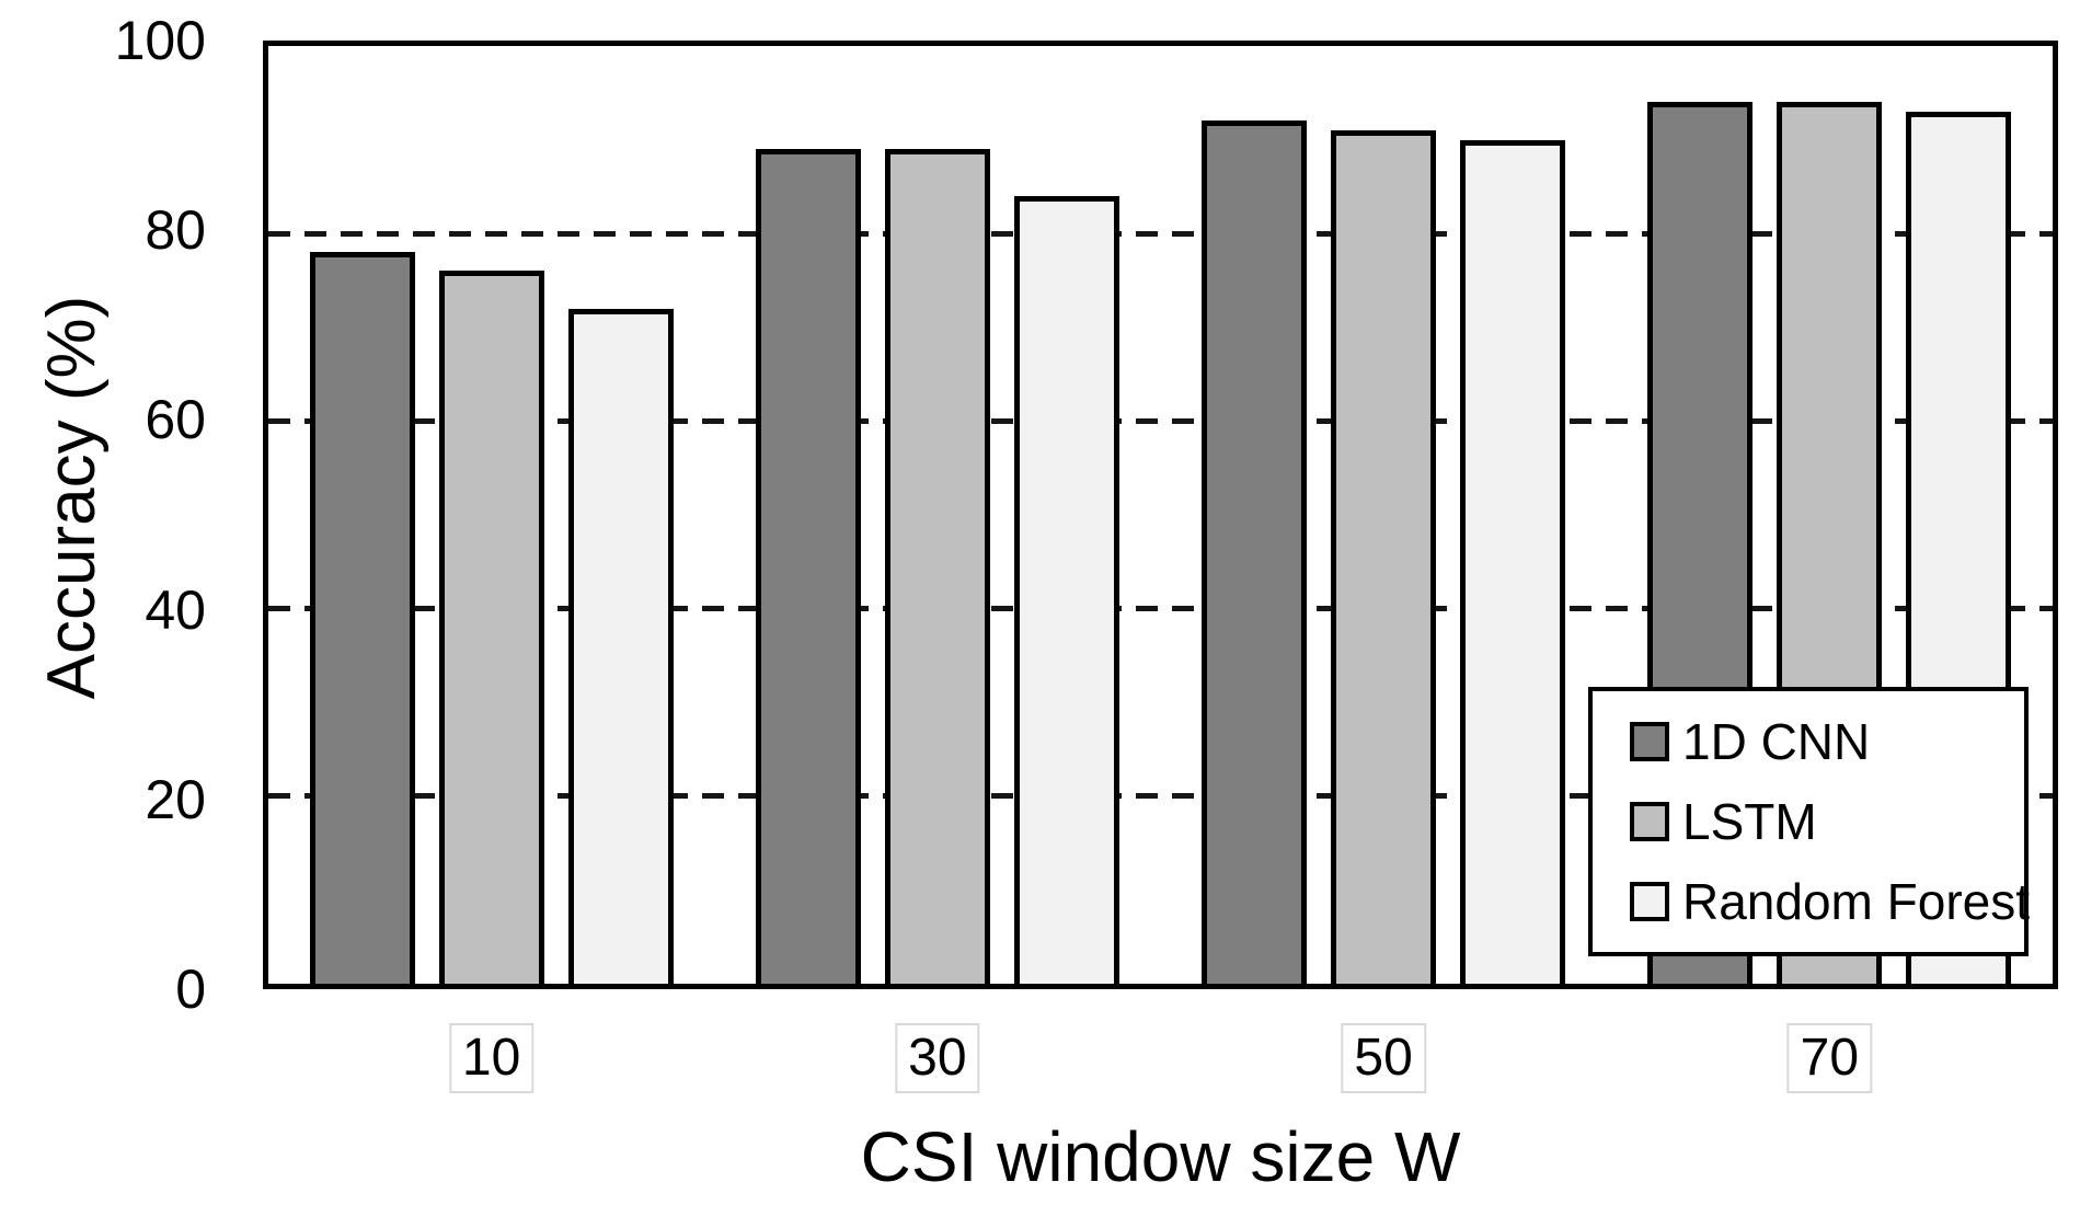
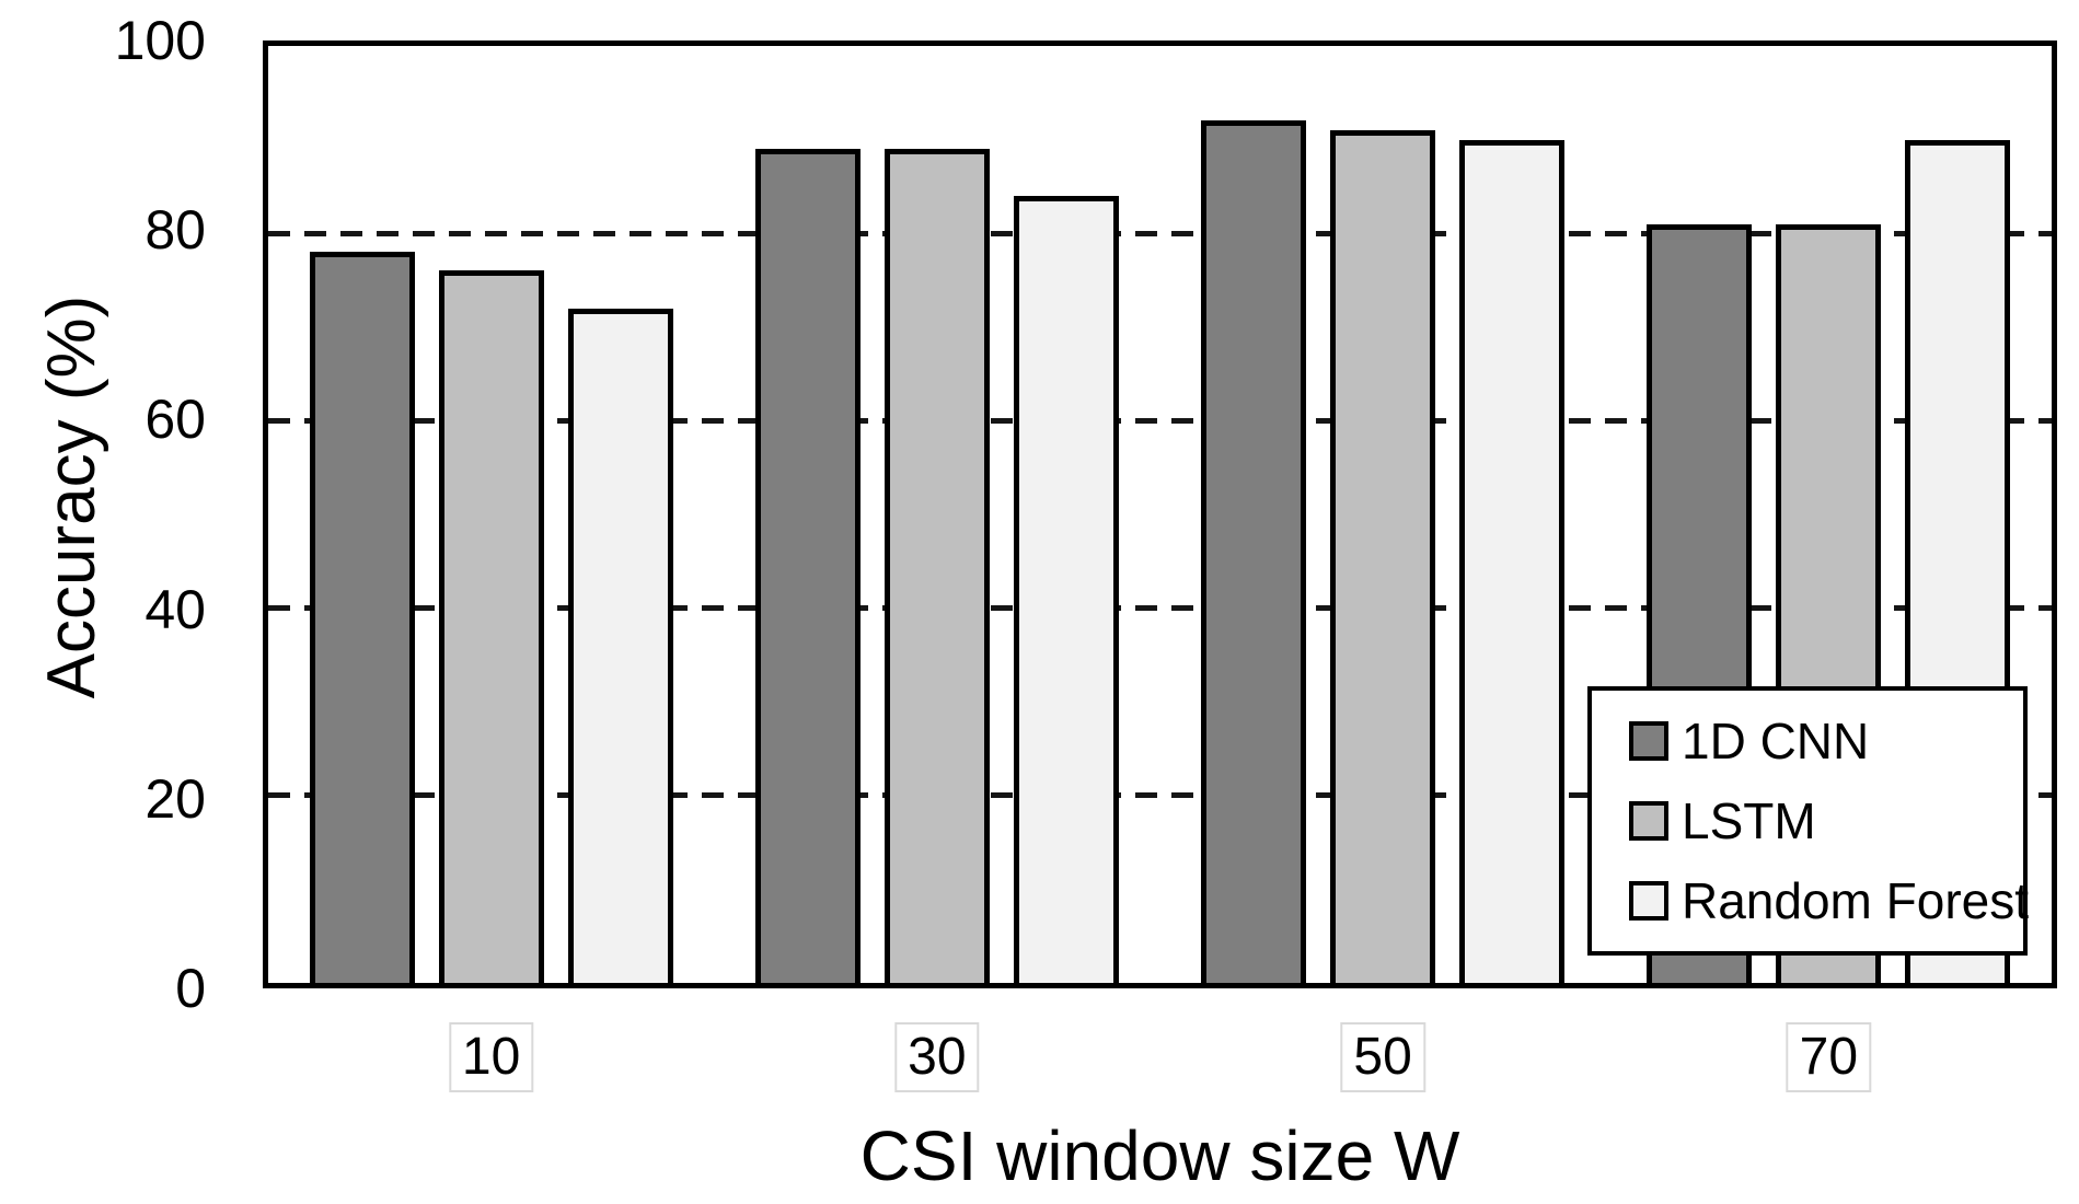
1D CNN/70: 94 -> 81
LSTM/70: 94 -> 81
Random Forest/70: 93 -> 90
